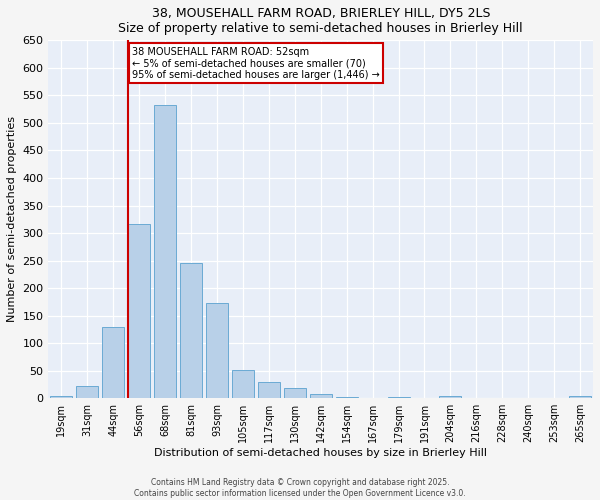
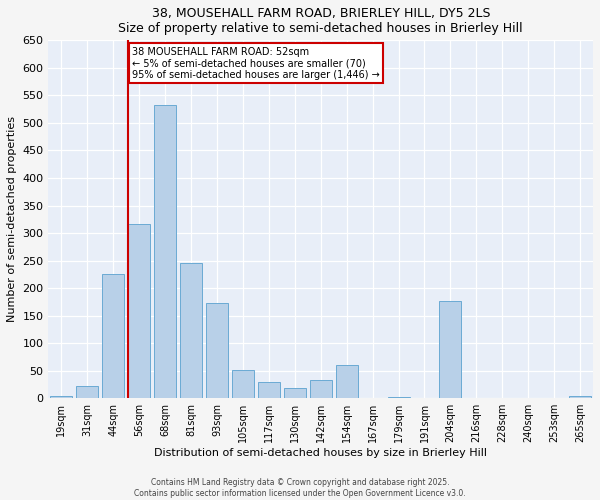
44sqm: 130 -> 226
142sqm: 7 -> 34
154sqm: 2 -> 60
204sqm: 4 -> 176
